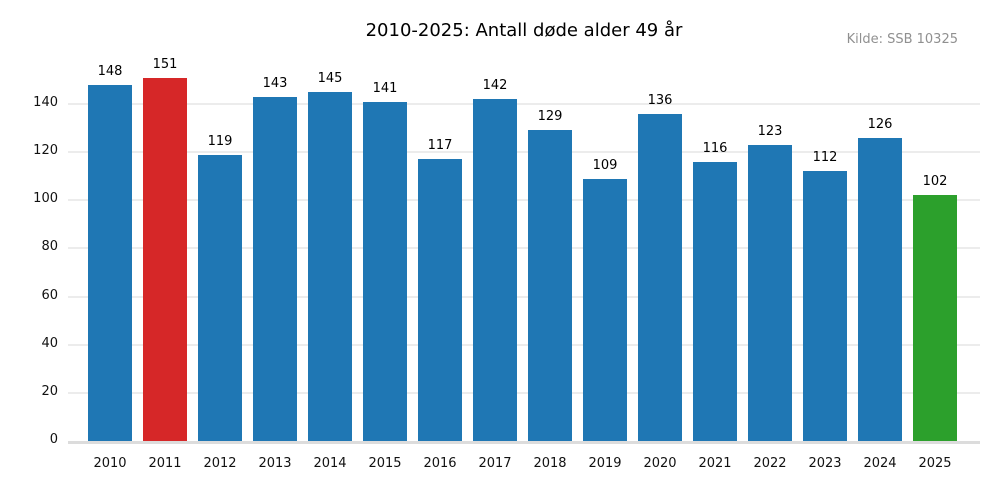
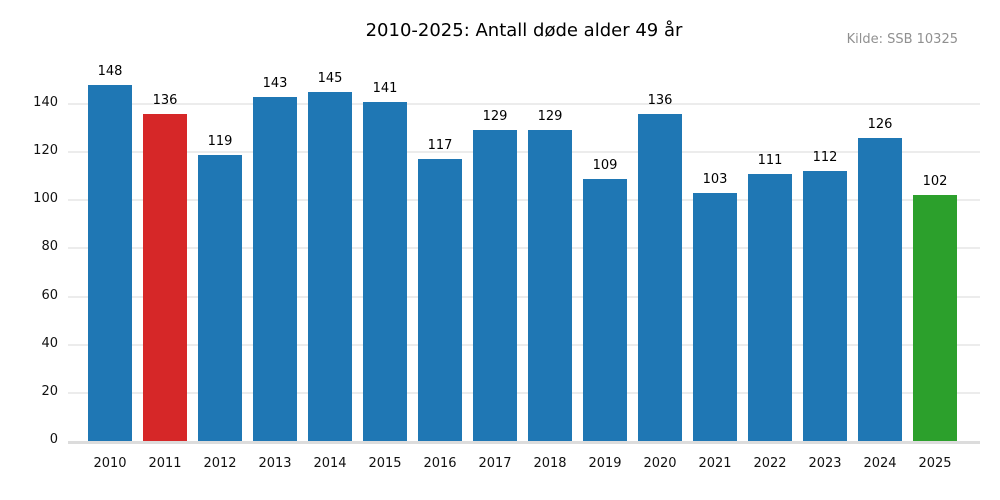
2011: 151 -> 136
2017: 142 -> 129
2021: 116 -> 103
2022: 123 -> 111
